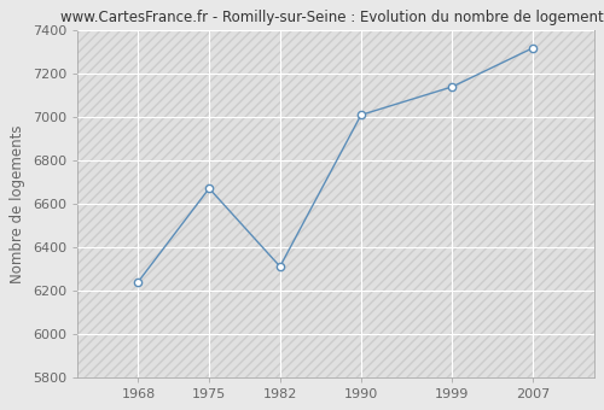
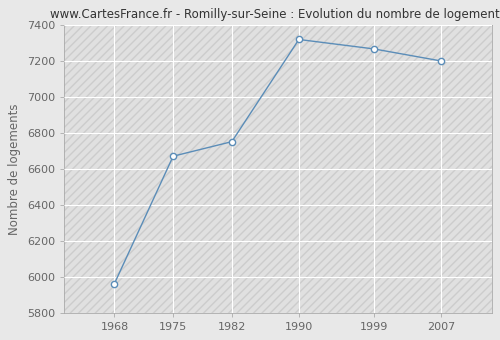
1968: 6240 -> 5960
1982: 6310 -> 6750
1990: 7010 -> 7320
1999: 7140 -> 7270
2007: 7320 -> 7200
